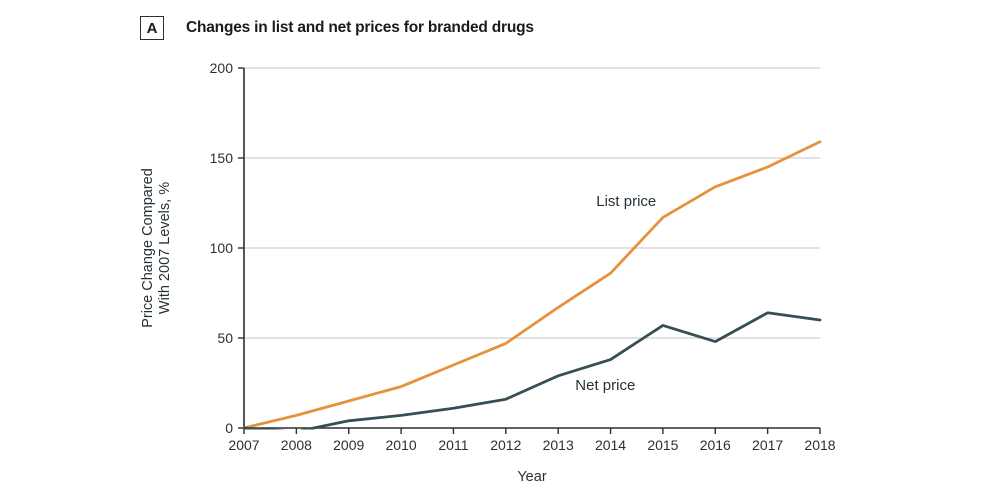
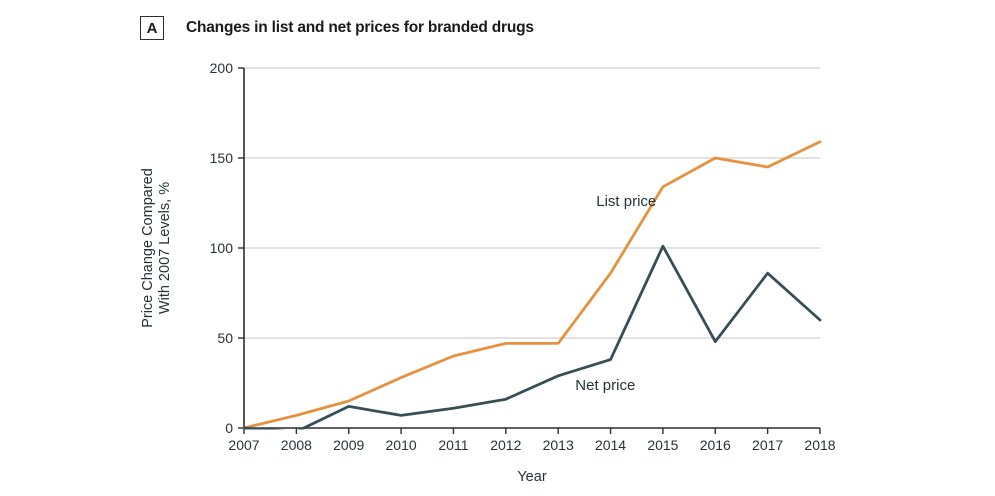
Net price/2009: 4 -> 12
List price/2010: 23 -> 28
List price/2011: 35 -> 40
List price/2013: 67 -> 47
List price/2015: 117 -> 134
Net price/2015: 57 -> 101
List price/2016: 134 -> 150
Net price/2017: 64 -> 86
